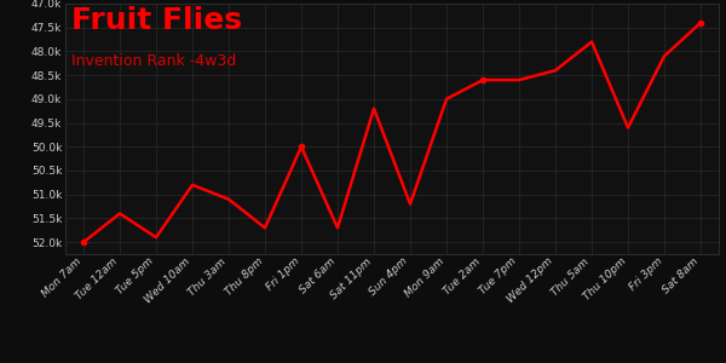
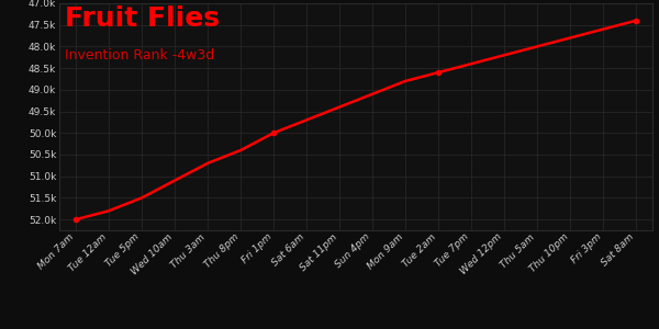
Tue 12am: 51.4k -> 51.8k
Tue 5pm: 51.9k -> 51.5k
Wed 10am: 50.8k -> 51.1k
Thu 3am: 51.1k -> 50.7k
Thu 8pm: 51.7k -> 50.4k
Sat 6am: 51.7k -> 49.7k
Sat 11pm: 49.2k -> 49.4k
Sun 4pm: 51.2k -> 49.1k
Mon 9am: 49.0k -> 48.8k
Tue 7pm: 48.6k -> 48.4k
Wed 12pm: 48.4k -> 48.2k
Thu 5am: 47.8k -> 48.0k
Thu 10pm: 49.6k -> 47.8k
Fri 3pm: 48.1k -> 47.6k
